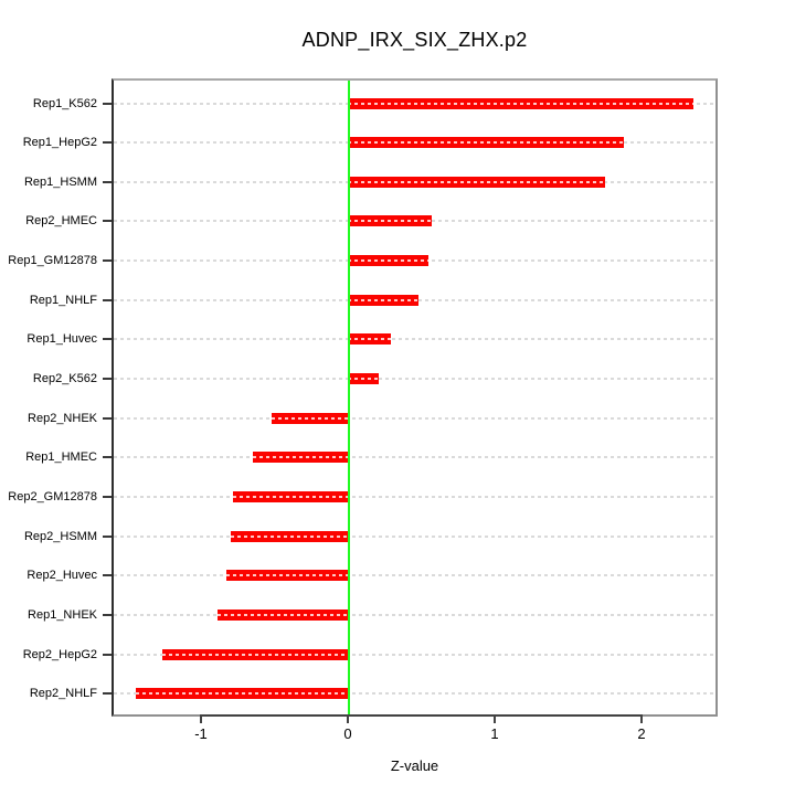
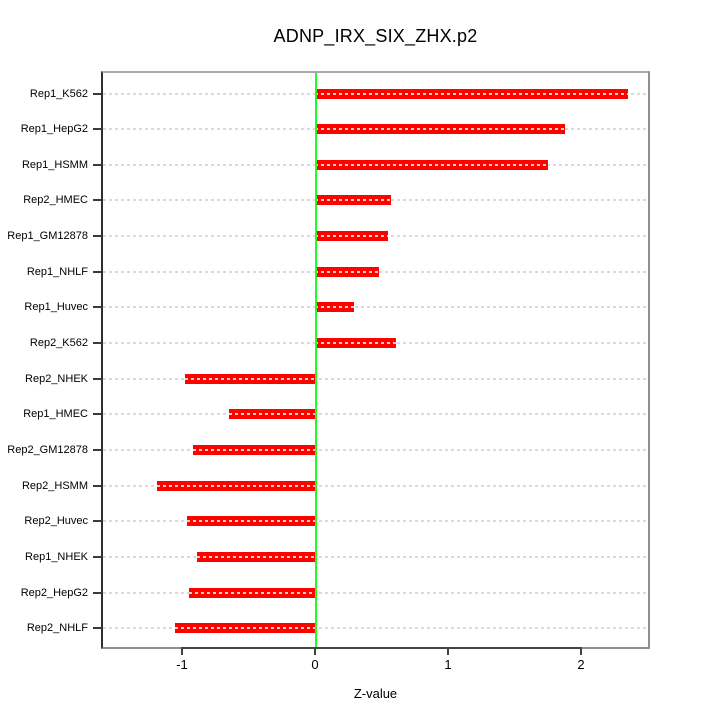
Rep2_K562: 0.21 -> 0.61
Rep2_NHEK: -0.52 -> -0.98
Rep2_GM12878: -0.78 -> -0.92
Rep2_HSMM: -0.80 -> -1.19
Rep2_Huvec: -0.83 -> -0.96
Rep2_HepG2: -1.26 -> -0.95
Rep2_NHLF: -1.44 -> -1.05
